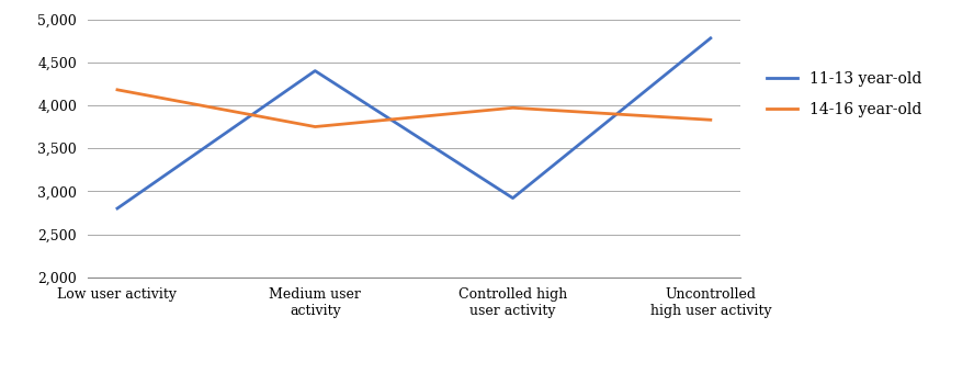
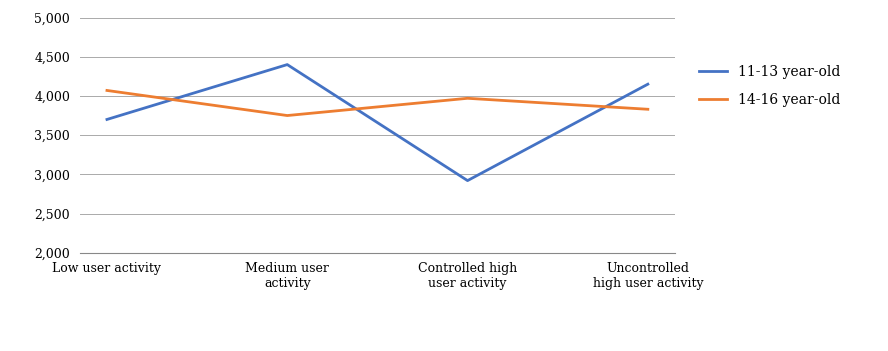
11-13 year-old/Low user activity: 2,800 -> 3,700
14-16 year-old/Low user activity: 4,180 -> 4,070
11-13 year-old/Uncontrolled high user activity: 4,780 -> 4,150
